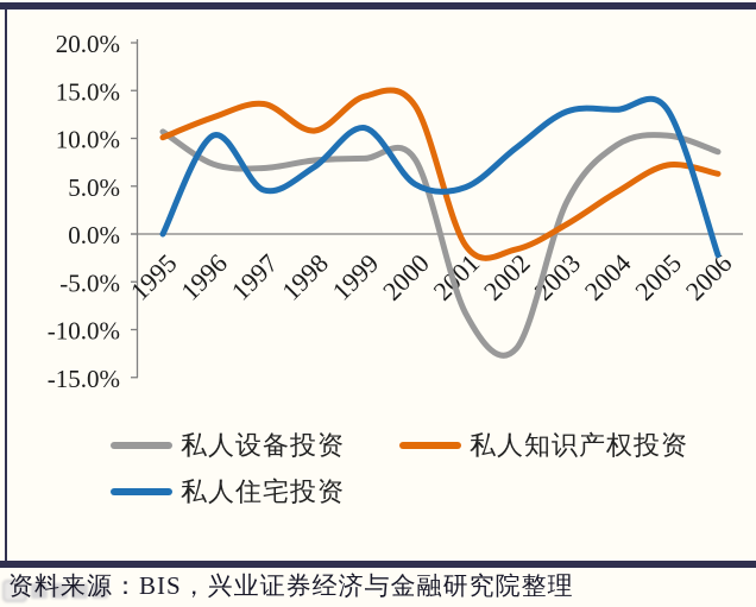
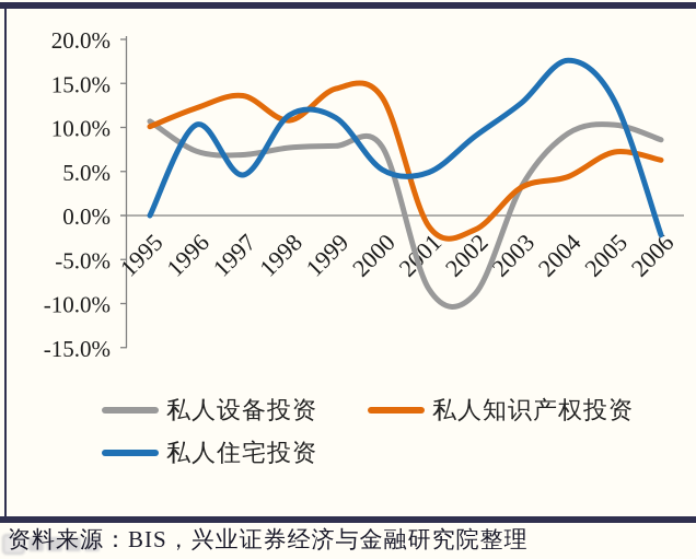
私人住宅投资/1998: 7% -> 11%
私人设备投资/2002: -12% -> -9%
私人知识产权投资/2003: 1% -> 3%
私人住宅投资/2004: 13% -> 18%
